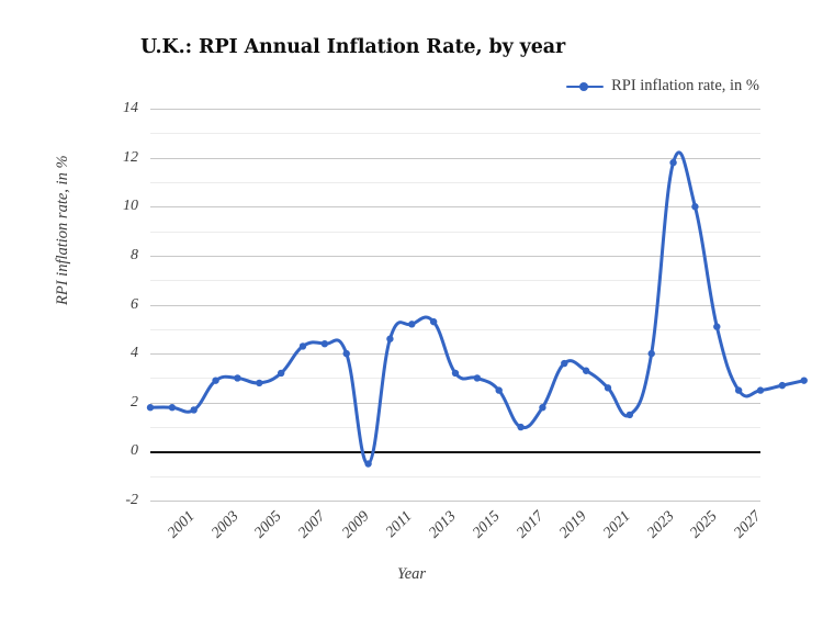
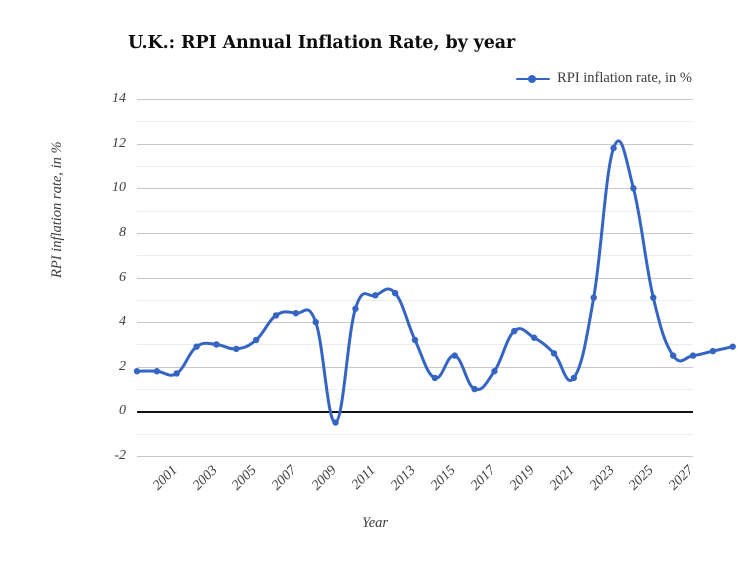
2015: 3.0 -> 1.5
2023: 4.0 -> 5.1
